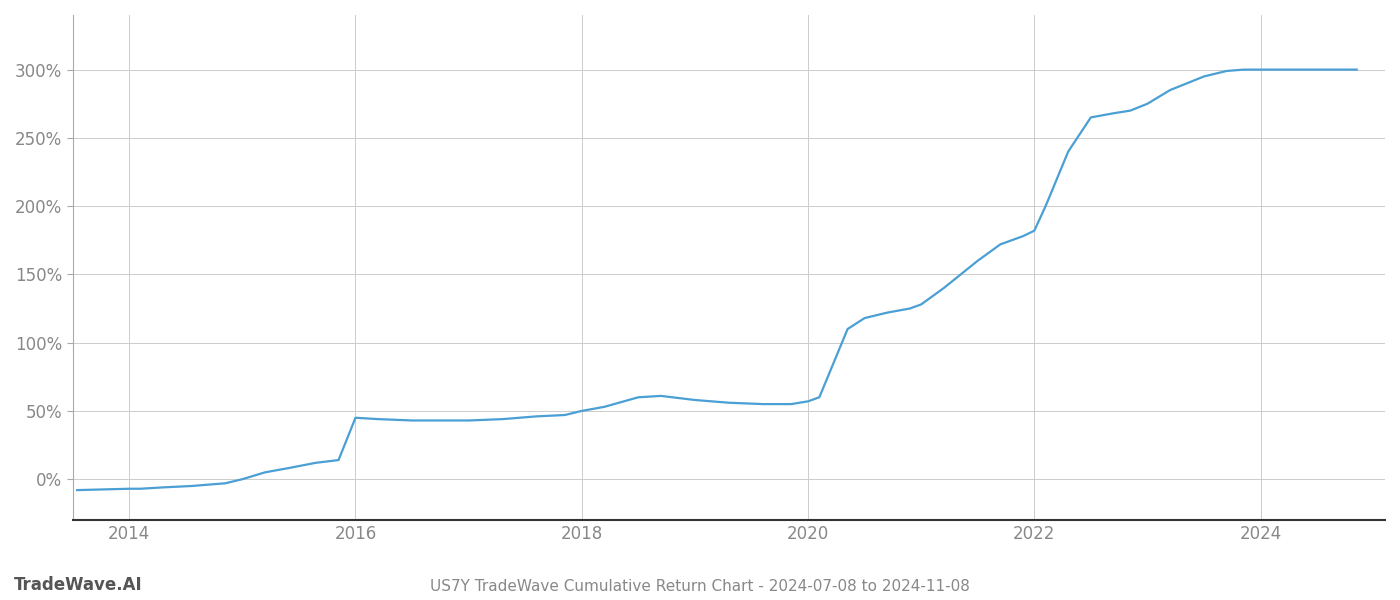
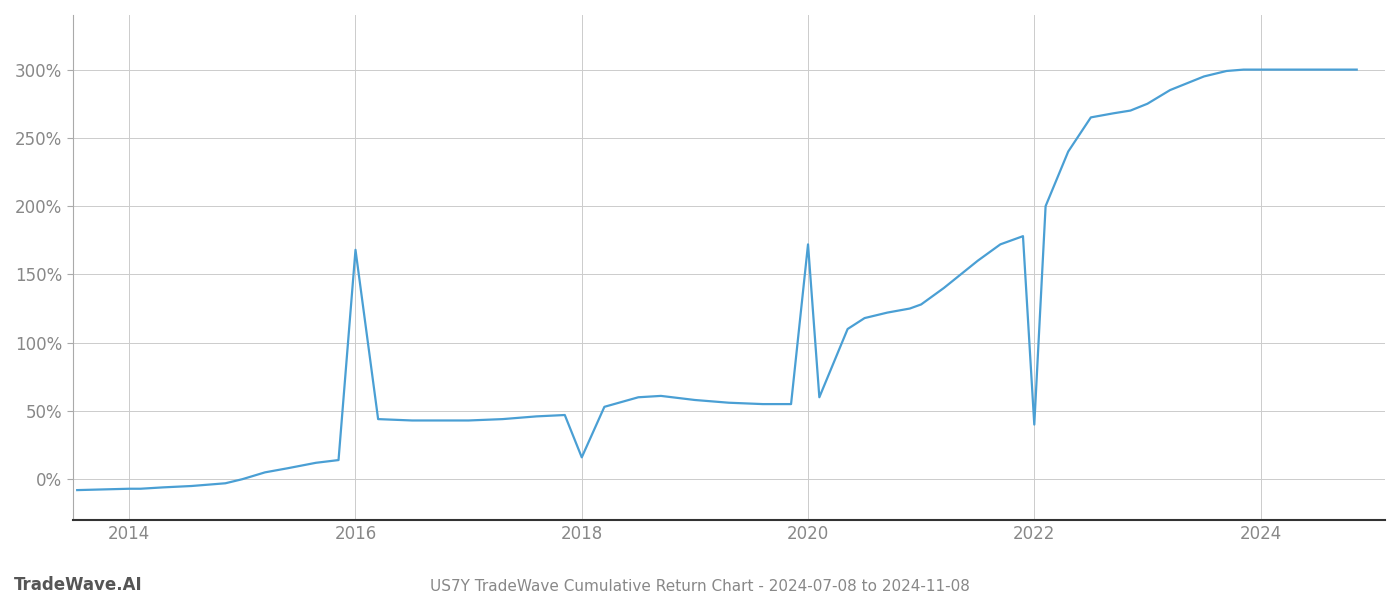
2016: 45% -> 168%
2018: 50% -> 16%
2020: 57% -> 172%
2022: 182% -> 40%
